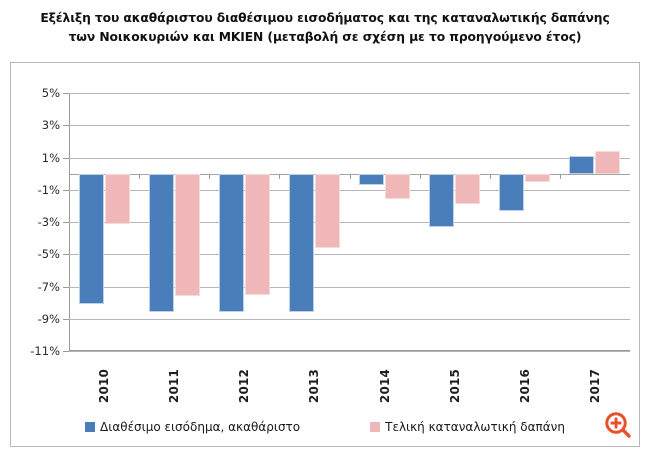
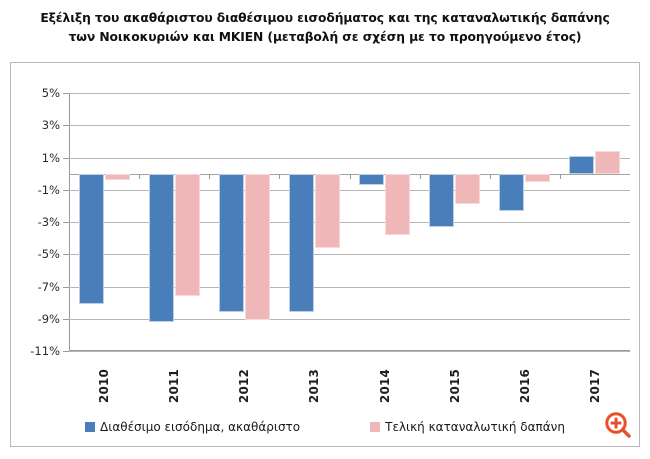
Τελική καταναλωτική δαπάνη/2010: -3.1% -> -0.4%
Διαθέσιμο εισόδημα, ακαθάριστο/2011: -8.6% -> -9.2%
Τελική καταναλωτική δαπάνη/2012: -7.5% -> -9.1%
Τελική καταναλωτική δαπάνη/2014: -1.6% -> -3.8%
